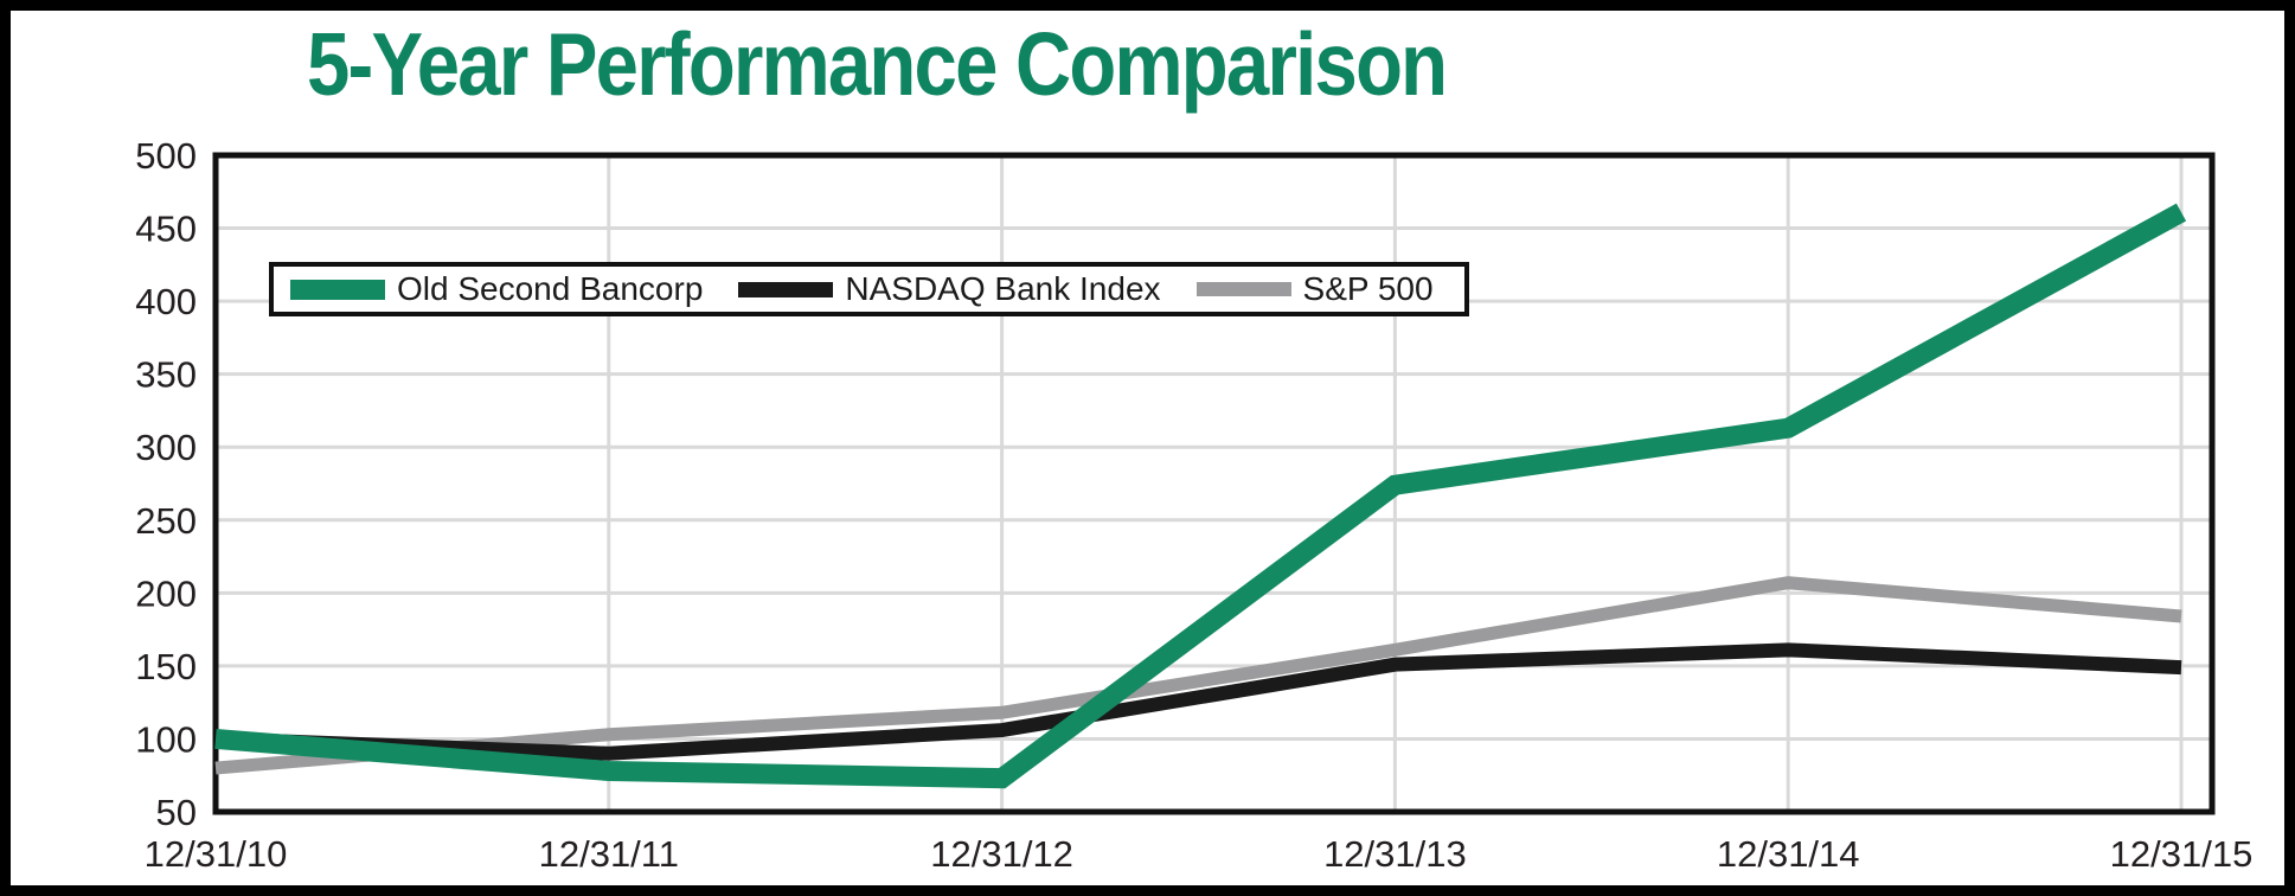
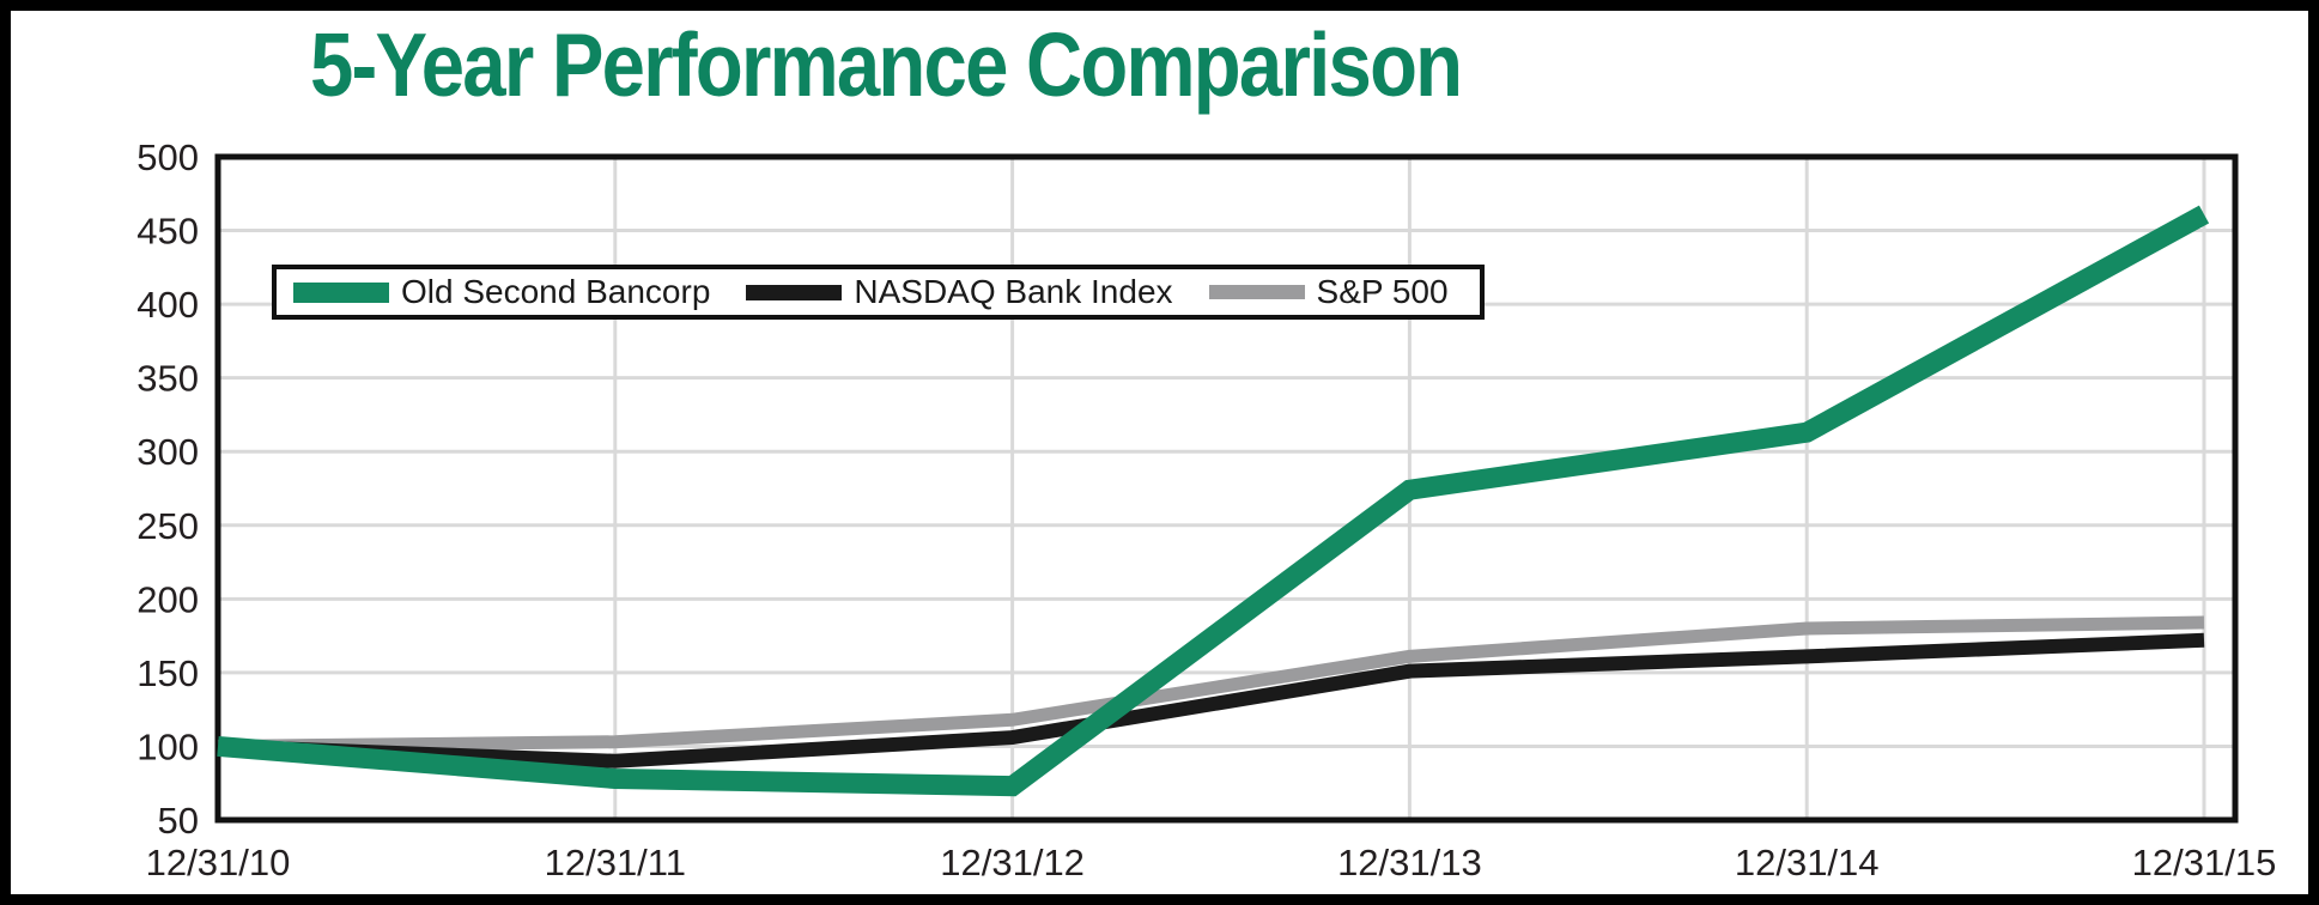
S&P 500/12/31/10: 80 -> 100
S&P 500/12/31/14: 207 -> 180
NASDAQ Bank Index/12/31/15: 149 -> 172
